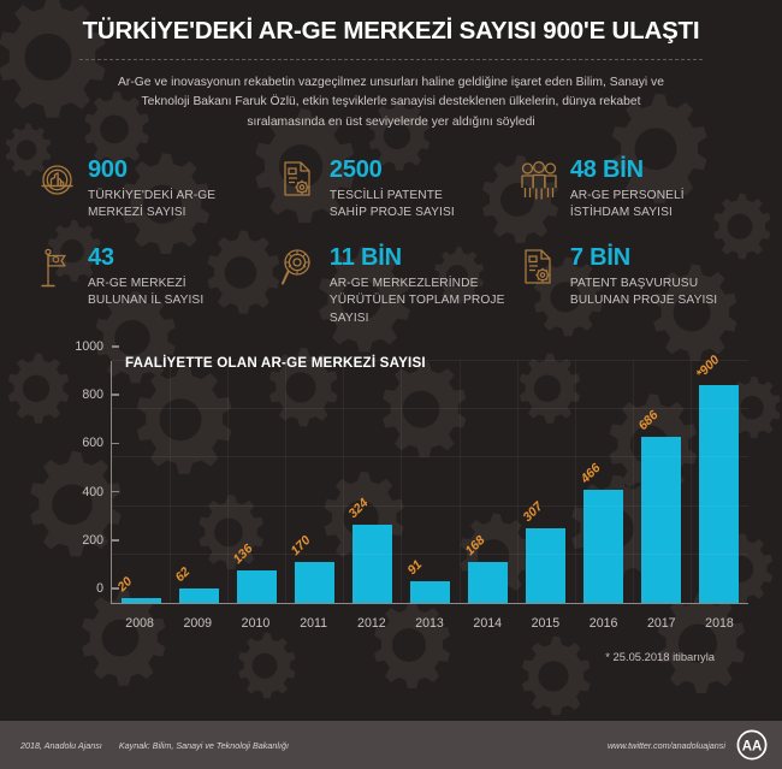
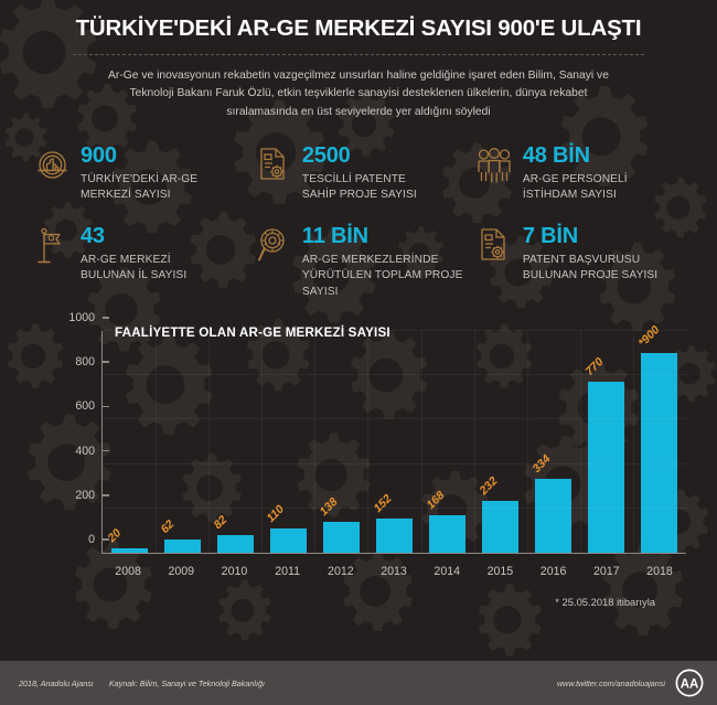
2010: 136 -> 82
2011: 170 -> 110
2012: 324 -> 138
2013: 91 -> 152
2015: 307 -> 232
2016: 466 -> 334
2017: 686 -> 770
